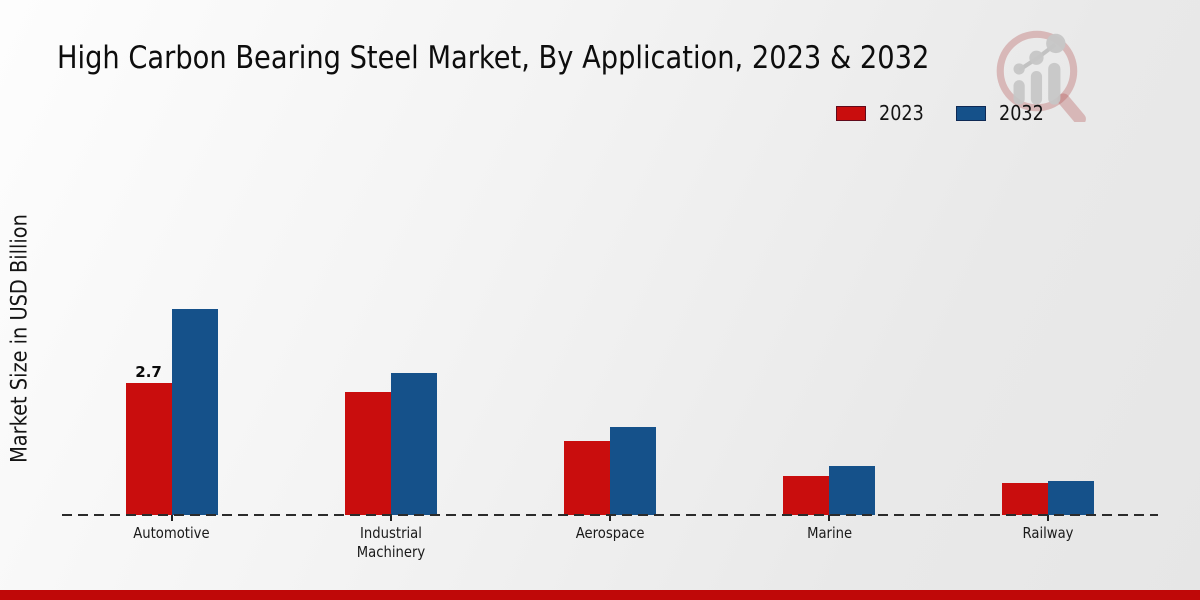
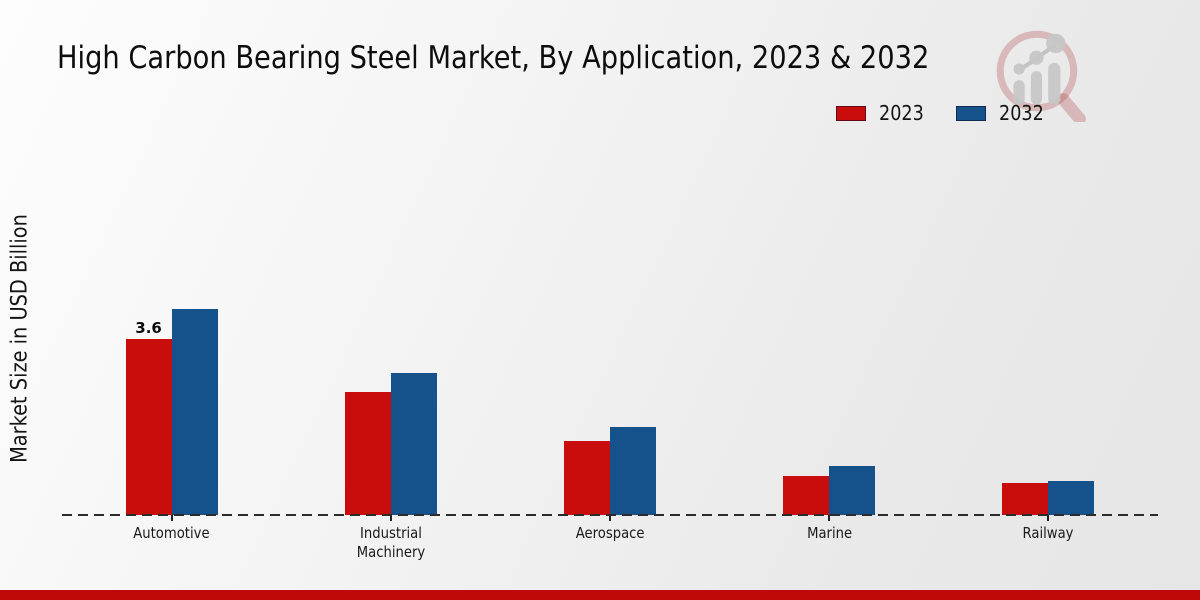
2023/Automotive: 2.7 -> 3.6
